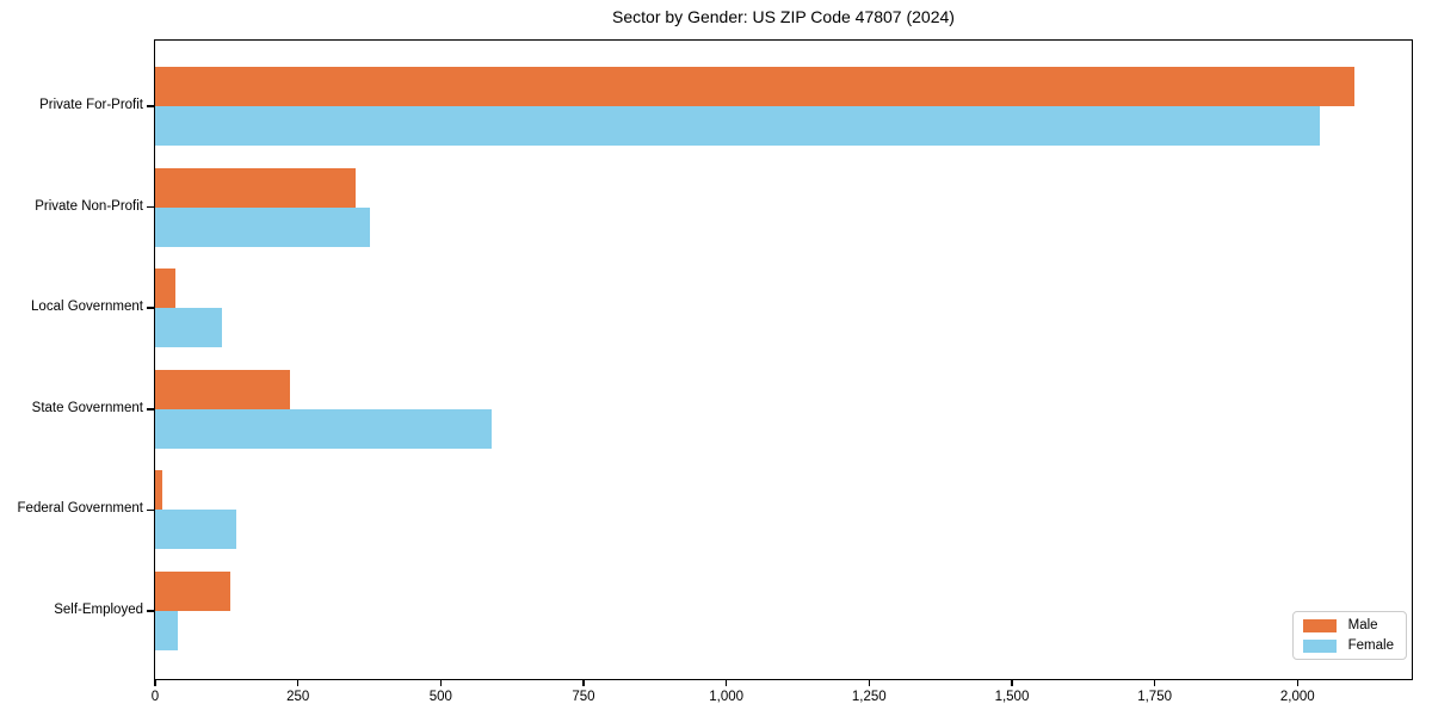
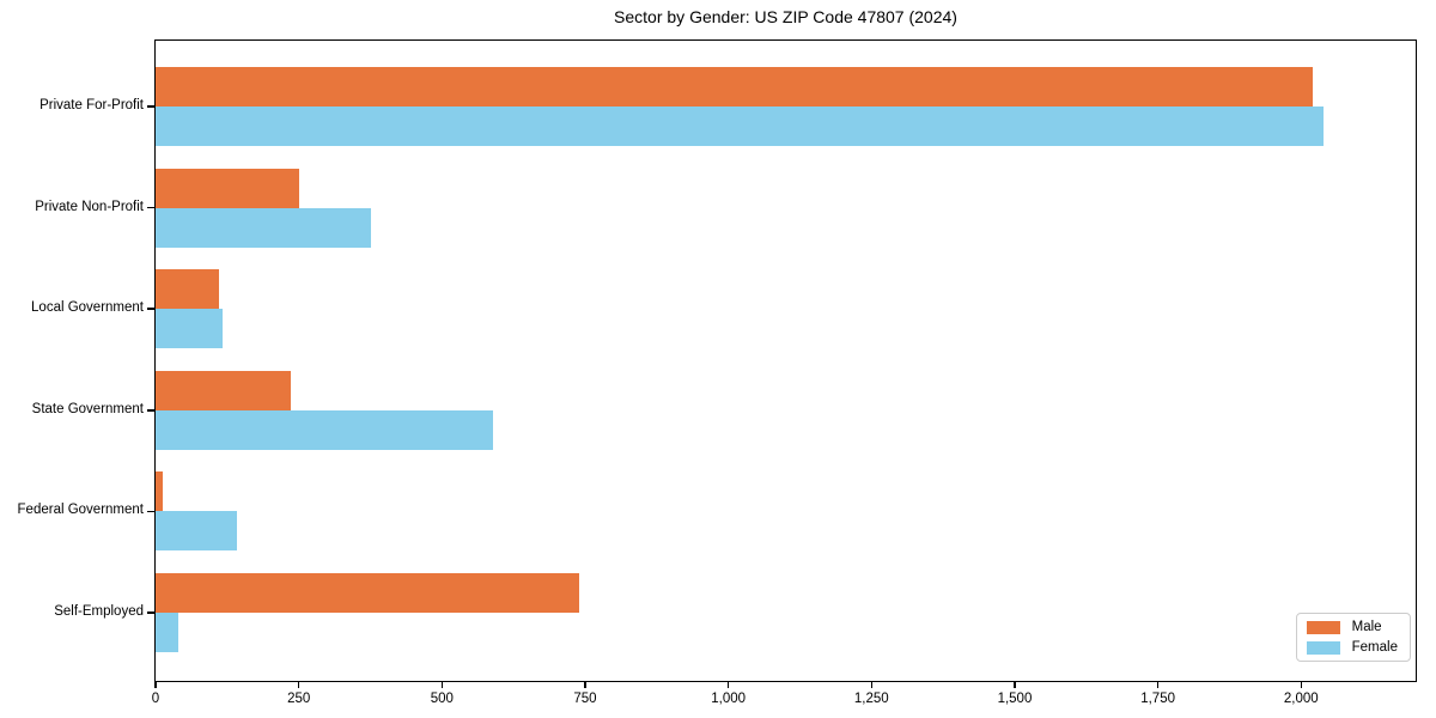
Male/Private For-Profit: 2100 -> 2020
Male/Private Non-Profit: 350 -> 250
Male/Local Government: 40 -> 110
Male/Self-Employed: 130 -> 740
